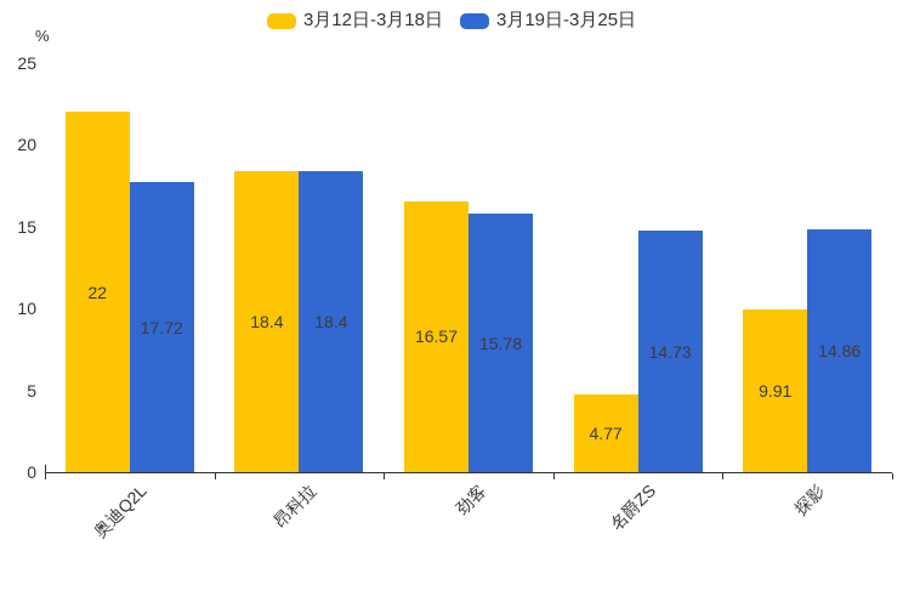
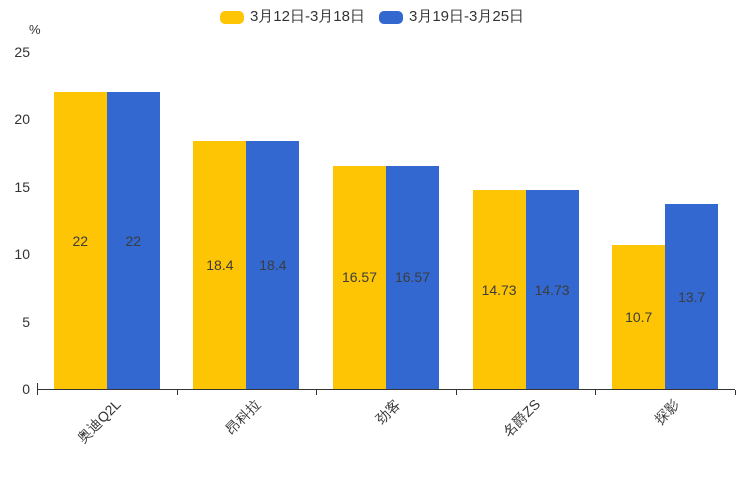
3月19日-3月25日/奥迪Q2L: 17.72 -> 22
3月19日-3月25日/劲客: 15.78 -> 16.57
3月12日-3月18日/名爵ZS: 4.77 -> 14.73
3月12日-3月18日/探影: 9.91 -> 10.7
3月19日-3月25日/探影: 14.86 -> 13.7
